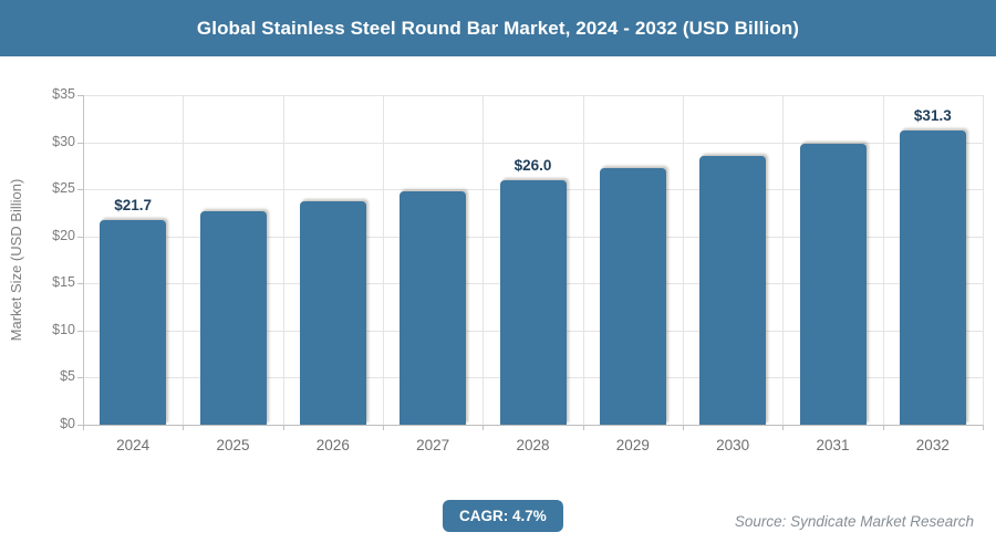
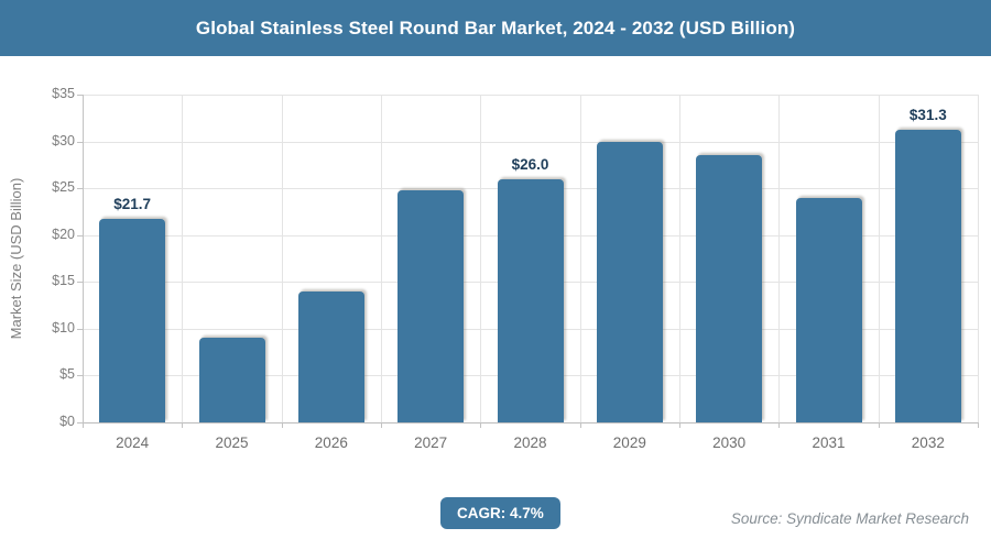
2025: $23 -> $9
2026: $24 -> $14
2029: $27 -> $30
2031: $30 -> $24
